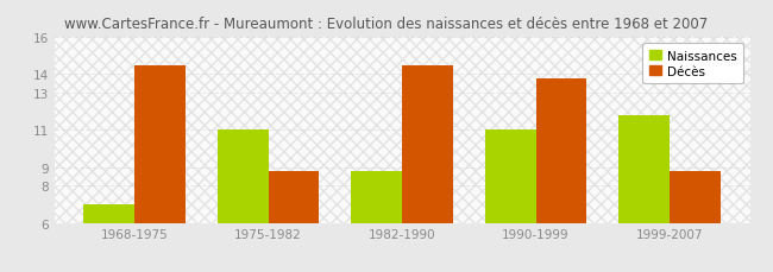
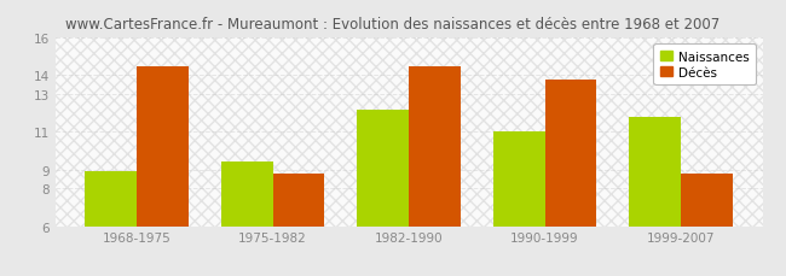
Naissances/1968-1975: 7.0 -> 8.9
Naissances/1975-1982: 11.0 -> 9.4
Naissances/1982-1990: 8.8 -> 12.2
